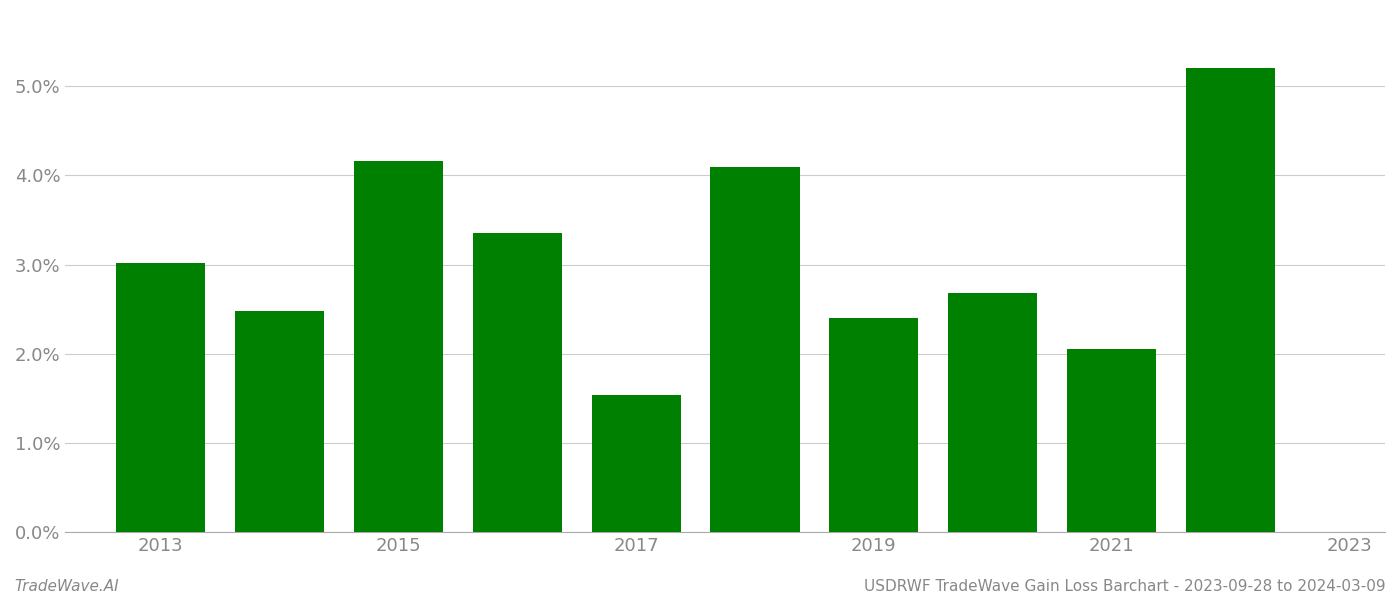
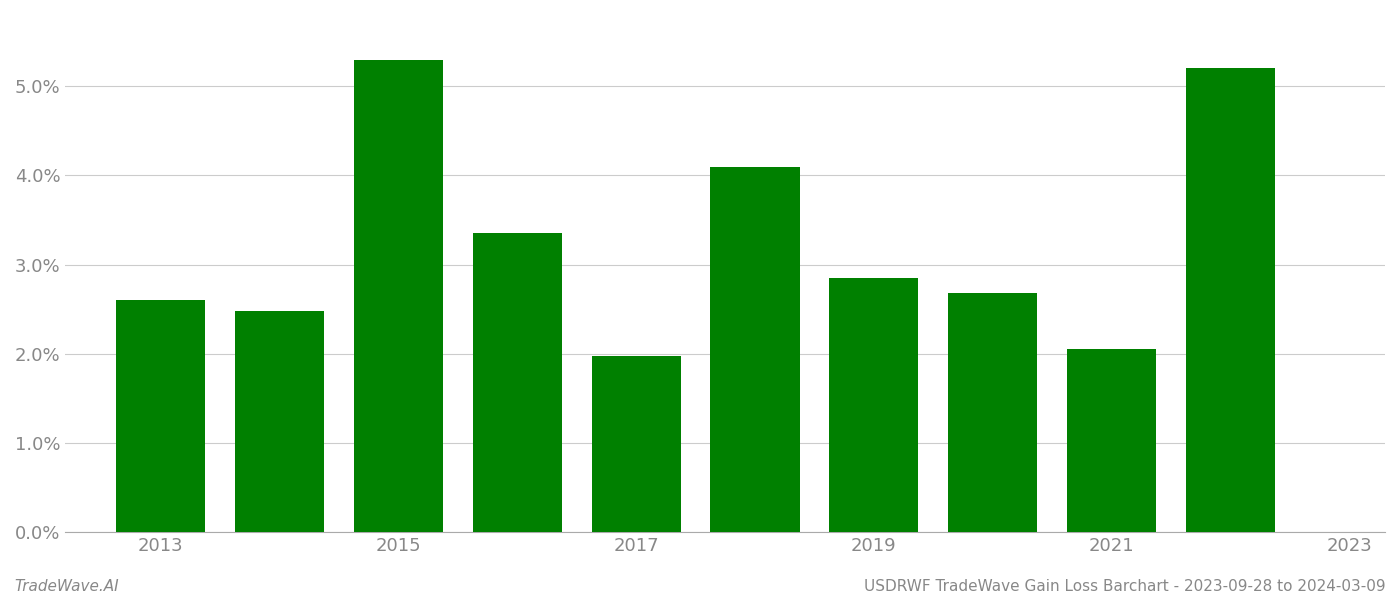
2013: 3.02% -> 2.60%
2015: 4.16% -> 5.30%
2017: 1.54% -> 1.97%
2019: 2.40% -> 2.85%
